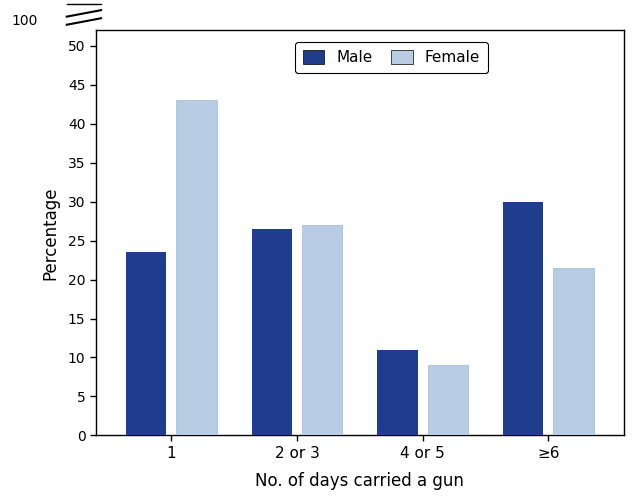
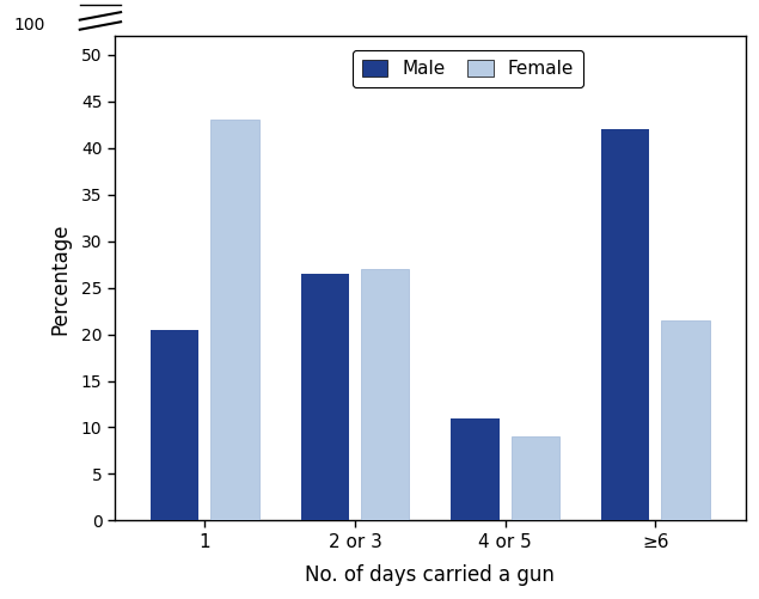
Male/1: 23.6 -> 20.5
Male/≥6: 30.0 -> 42.0
